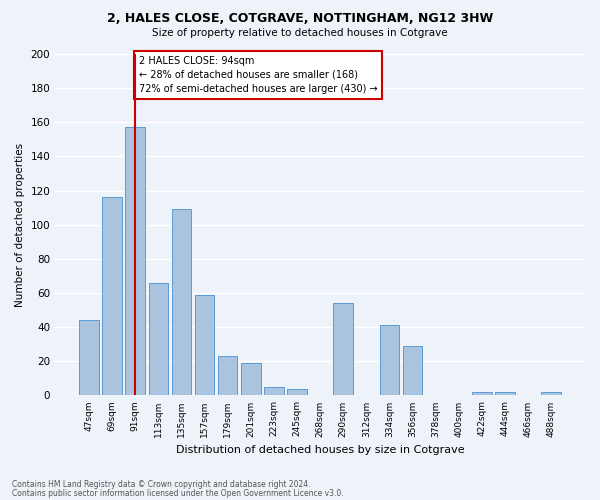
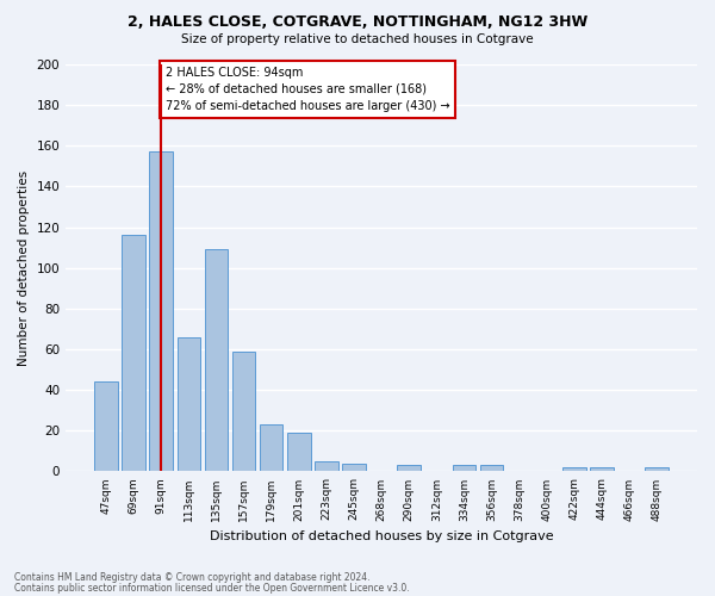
290sqm: 54 -> 3
334sqm: 41 -> 3
356sqm: 29 -> 3
